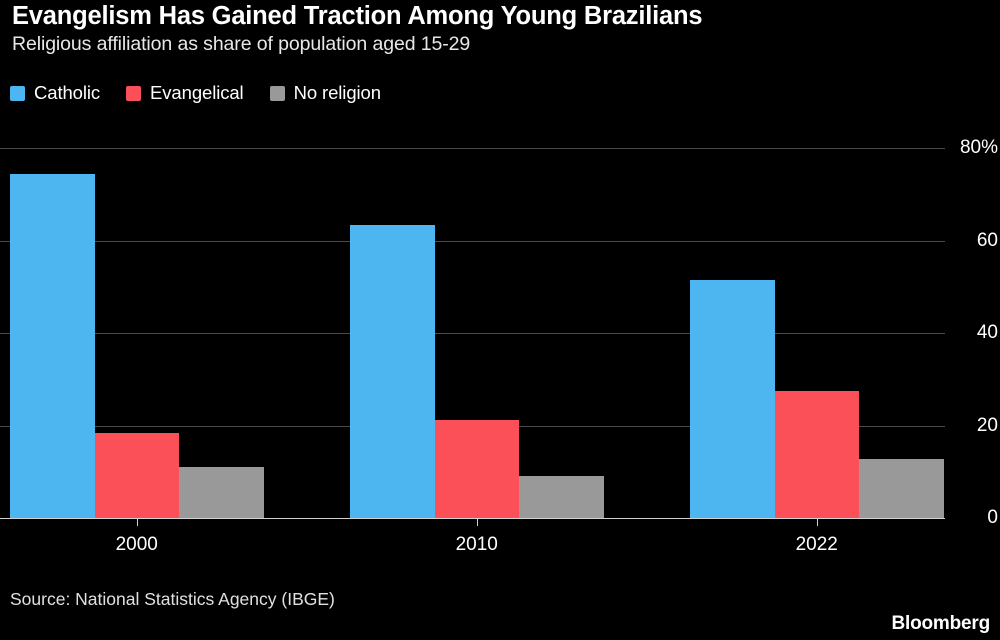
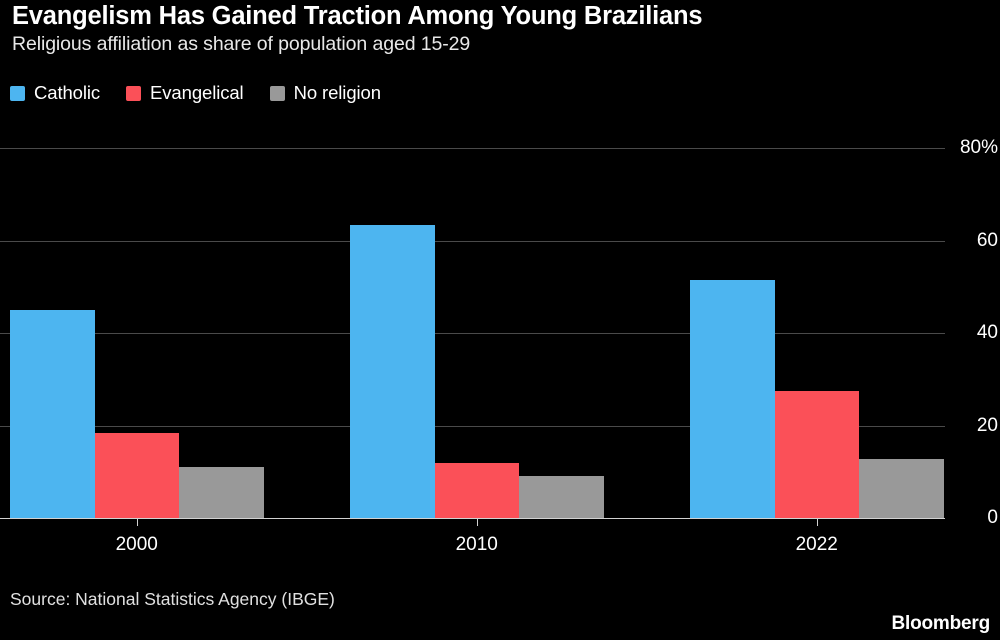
Catholic/2000: 74% -> 45%
Evangelical/2010: 21% -> 12%
